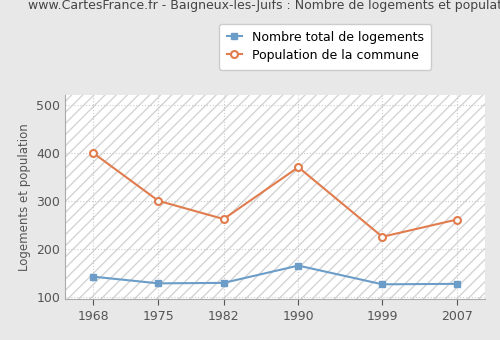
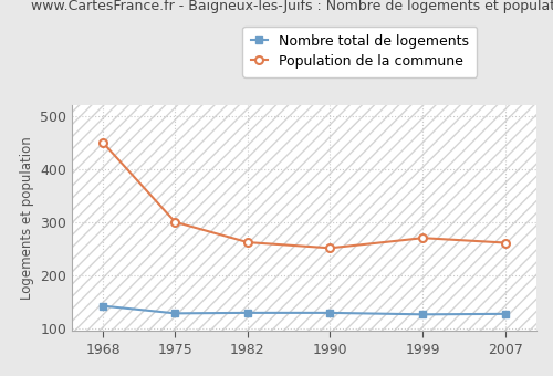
Population de la commune/1968: 400 -> 450
Nombre total de logements/1990: 165 -> 129
Population de la commune/1990: 370 -> 251
Population de la commune/1999: 225 -> 270
